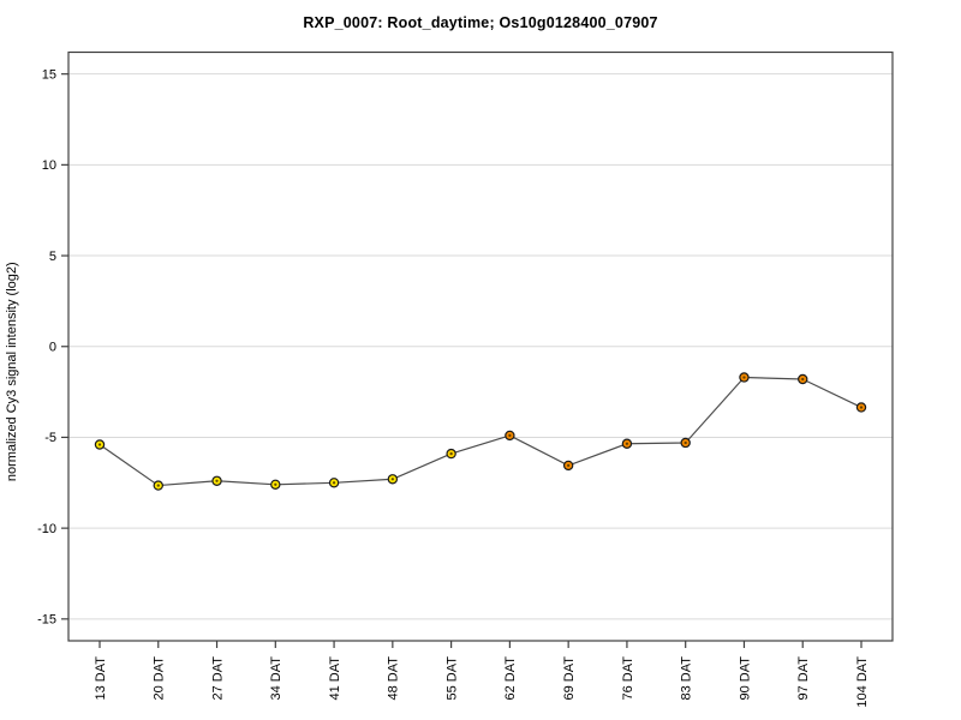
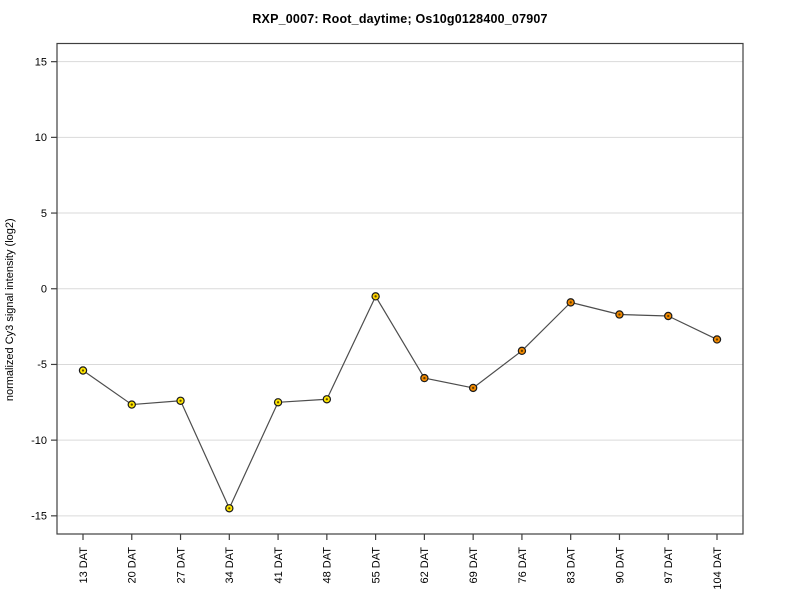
34 DAT: -7.6 -> -14.5
55 DAT: -5.9 -> -0.5
62 DAT: -4.9 -> -5.9
76 DAT: -5.3 -> -4.1
83 DAT: -5.3 -> -0.9
